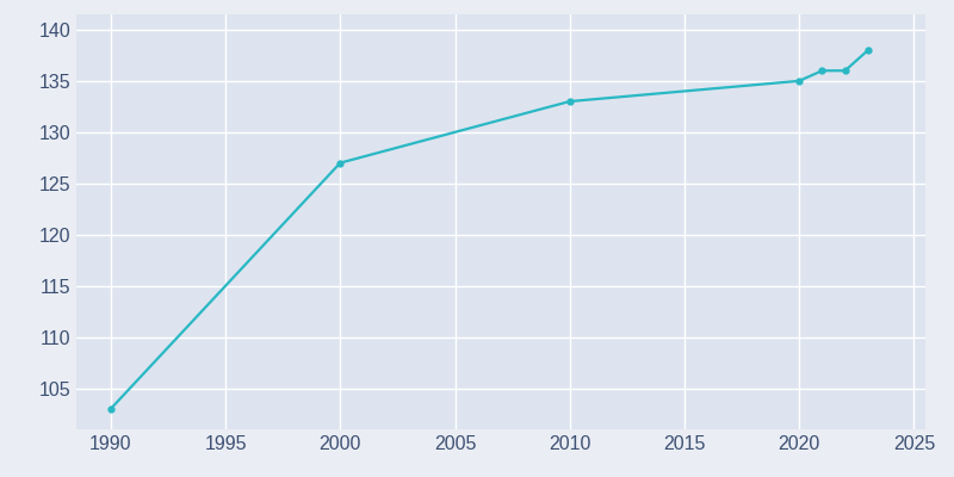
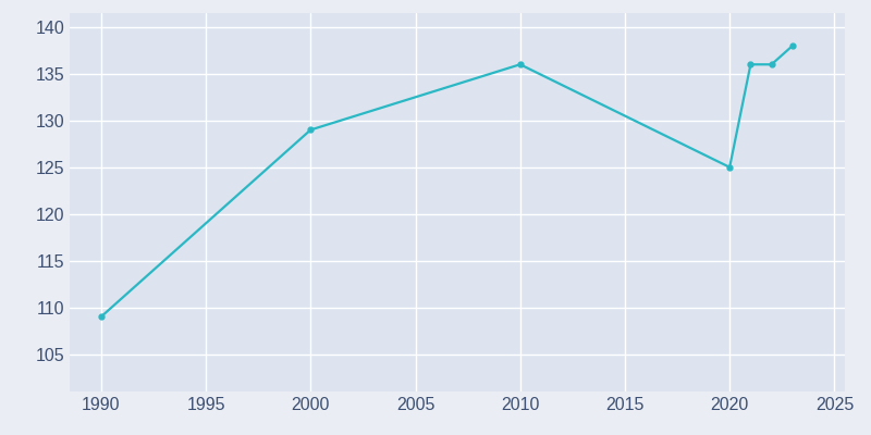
1990: 103 -> 109
2000: 127 -> 129
2010: 133 -> 136
2020: 135 -> 125
